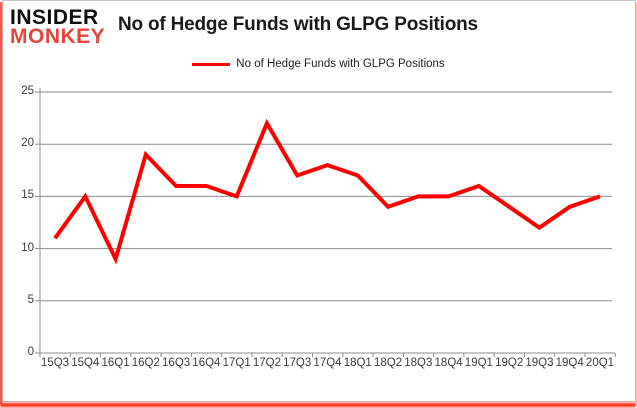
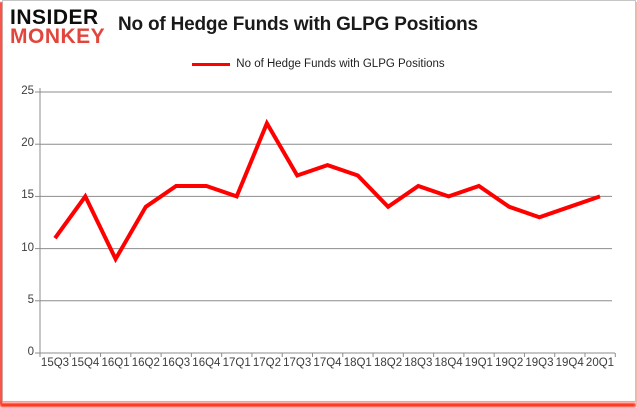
16Q2: 19 -> 14
18Q3: 15 -> 16
19Q3: 12 -> 13
